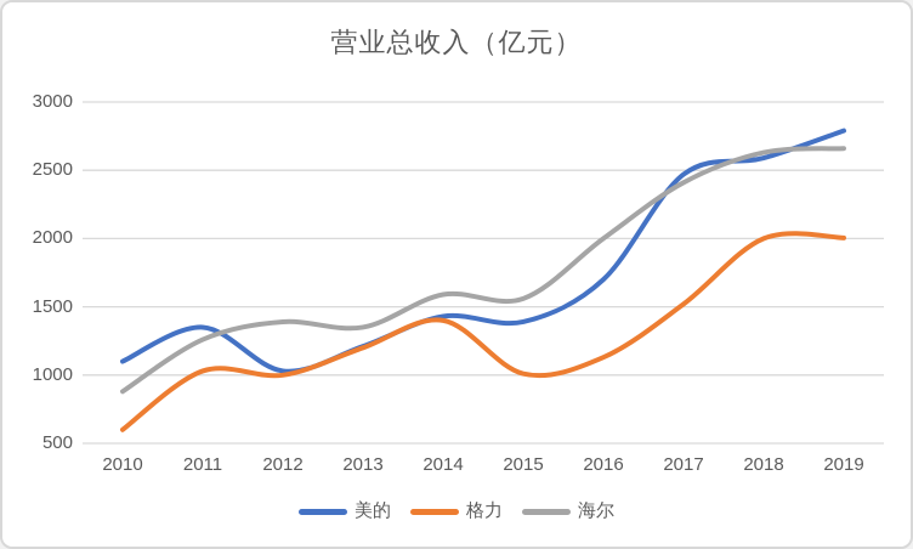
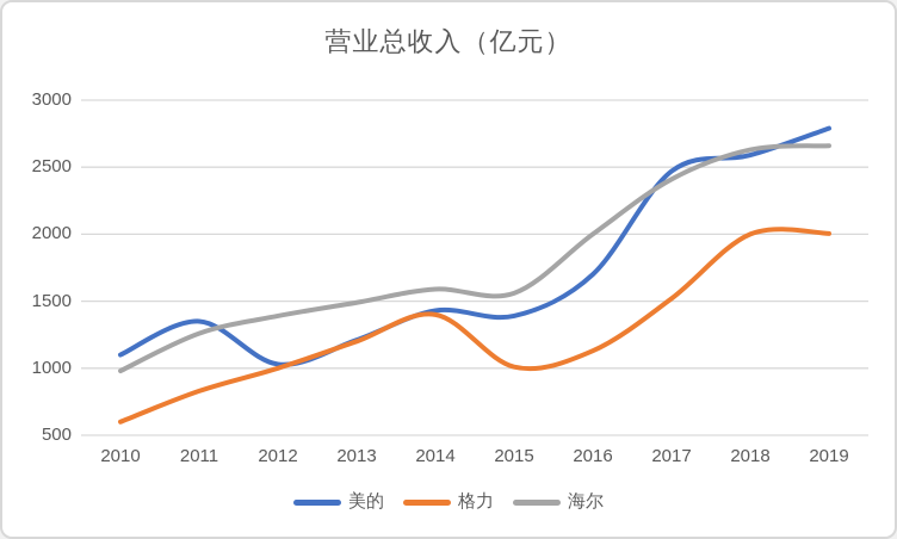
海尔/2010: 880 -> 980
格力/2011: 1030 -> 830
海尔/2013: 1350 -> 1490
